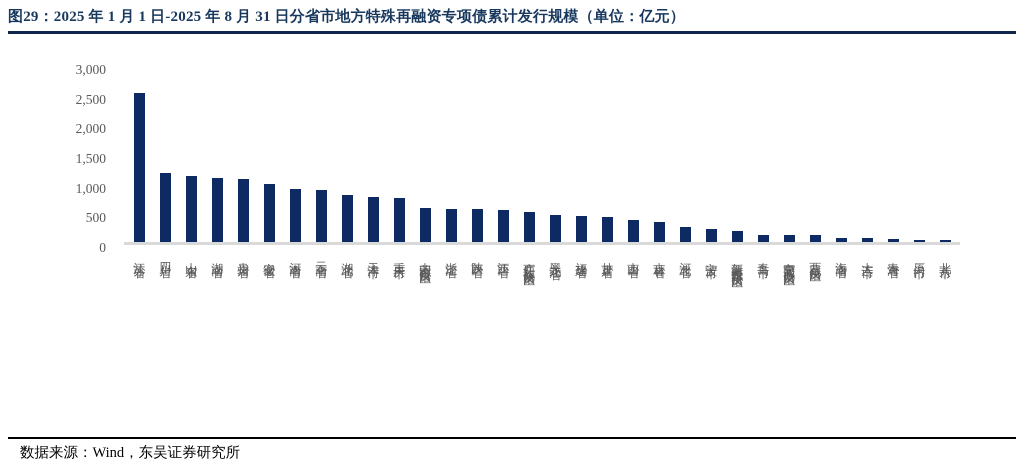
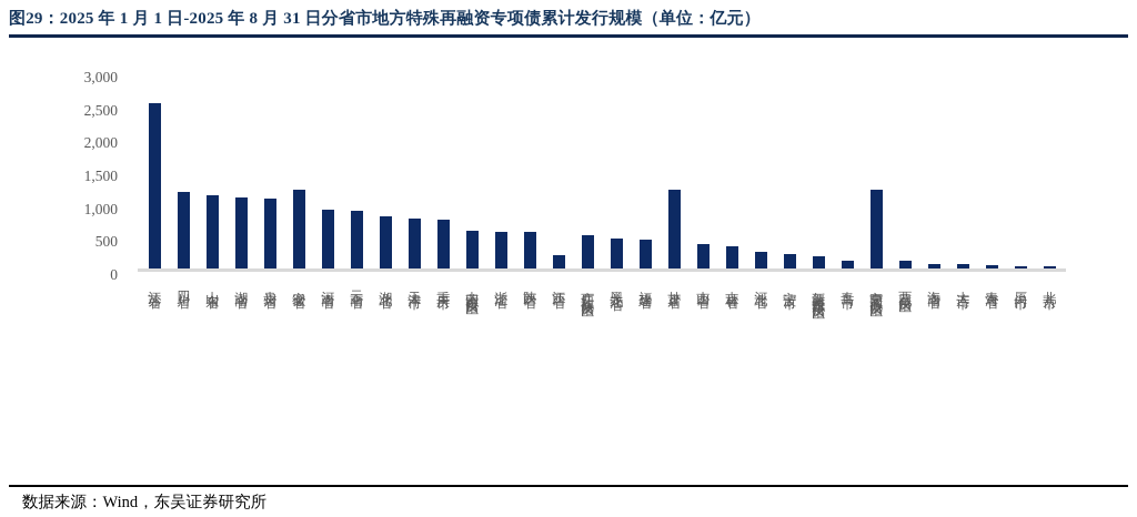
安徽省: 1000 -> 1200
江西省: 500 -> 200
甘肃省: 400 -> 1200
宁夏回族自治区: 100 -> 1200
